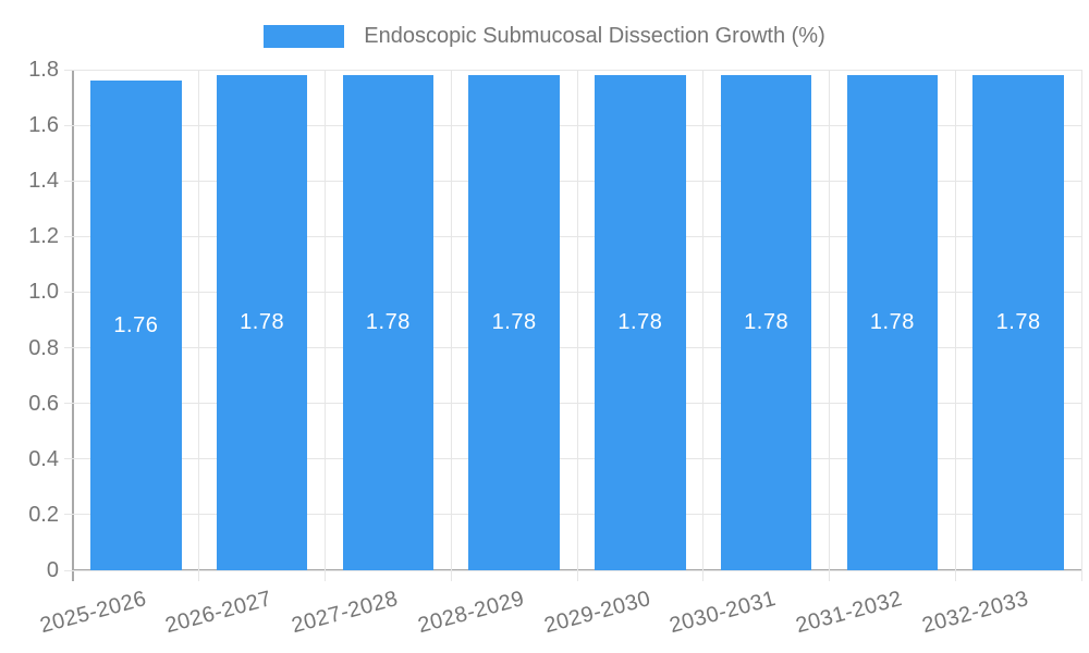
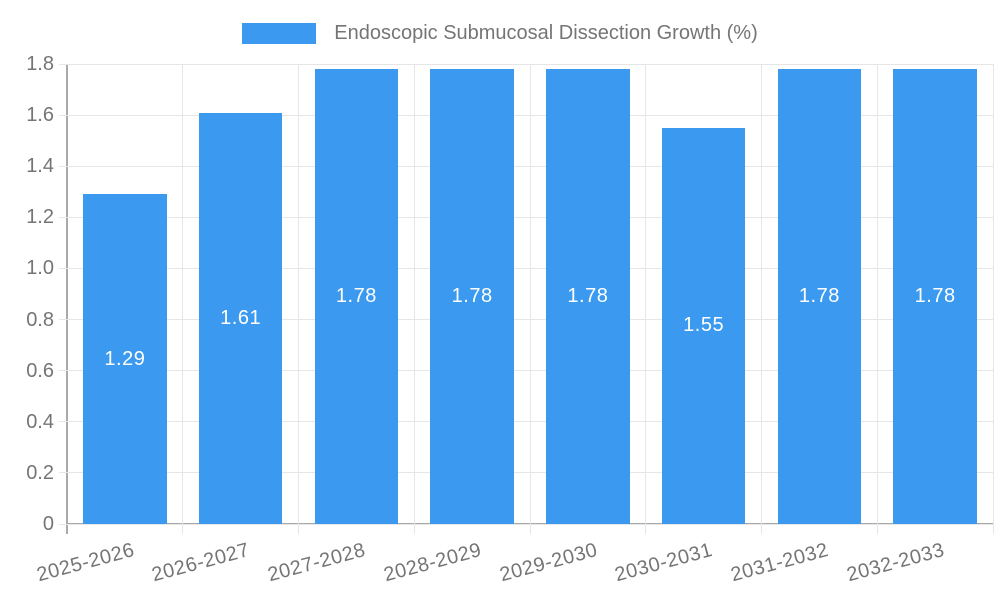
2025-2026: 1.76 -> 1.29
2026-2027: 1.78 -> 1.61
2030-2031: 1.78 -> 1.55
